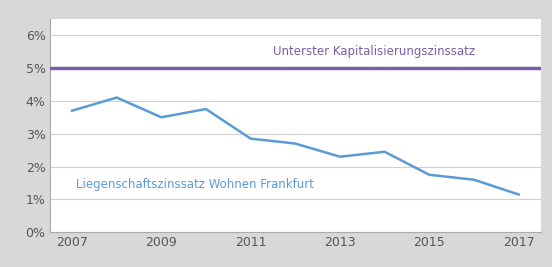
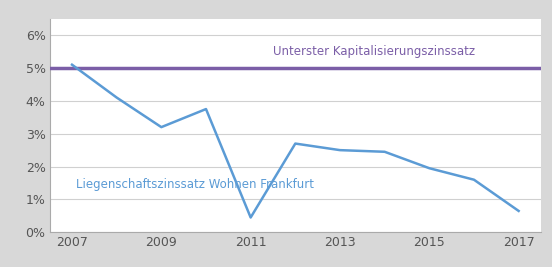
2007: 3.70% -> 5.10%
2009: 3.50% -> 3.20%
2011: 2.85% -> 0.45%
2013: 2.30% -> 2.50%
2015: 1.75% -> 1.95%
2017: 1.15% -> 0.65%
